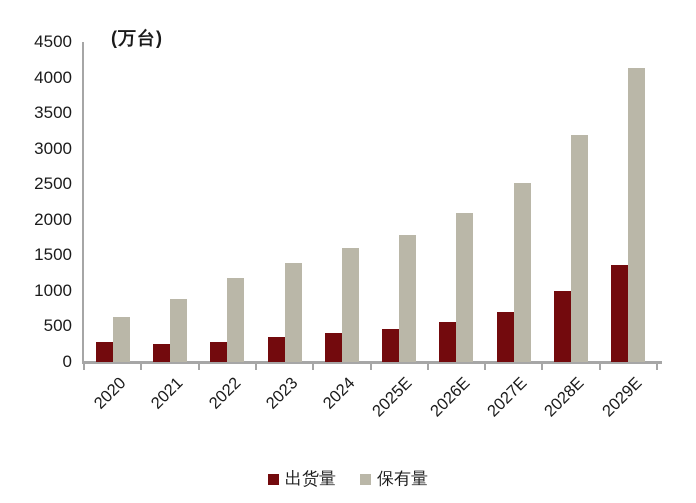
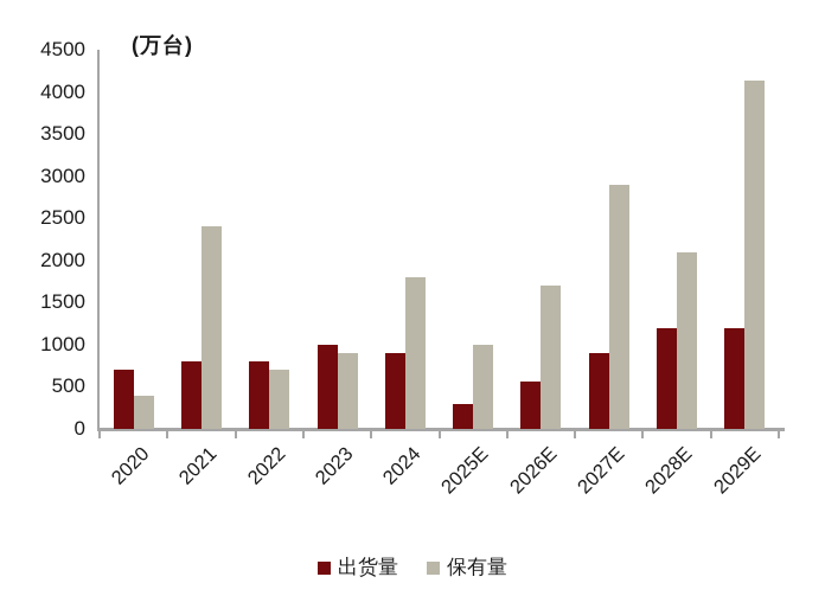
出货量/2020: 300 -> 700
保有量/2020: 600 -> 400
出货量/2021: 300 -> 800
保有量/2021: 900 -> 2400
出货量/2022: 300 -> 800
保有量/2022: 1200 -> 700
出货量/2023: 400 -> 1000
保有量/2023: 1400 -> 900
出货量/2024: 400 -> 900
保有量/2024: 1600 -> 1800
出货量/2025E: 500 -> 300
保有量/2025E: 1800 -> 1000
保有量/2026E: 2100 -> 1700
出货量/2027E: 700 -> 900
保有量/2027E: 2500 -> 2900
出货量/2028E: 1000 -> 1200
保有量/2028E: 3200 -> 2100
出货量/2029E: 1400 -> 1200
